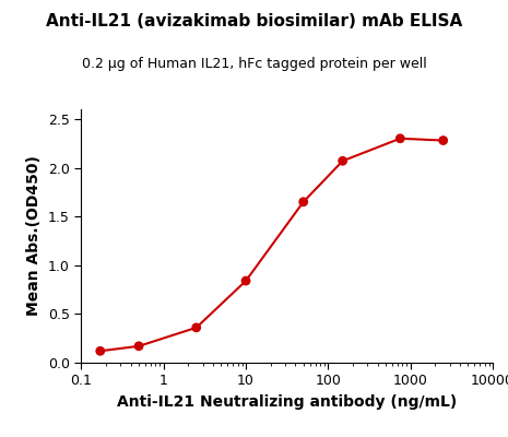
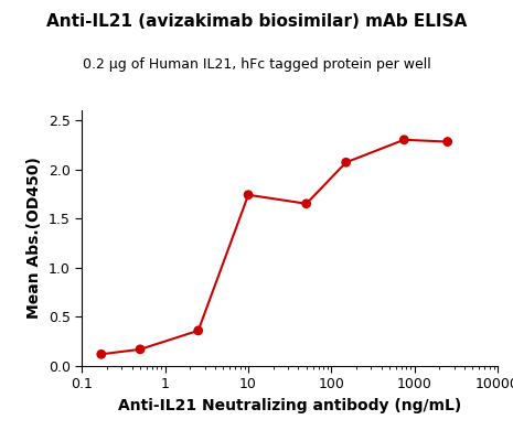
10: 0.84 -> 1.74
